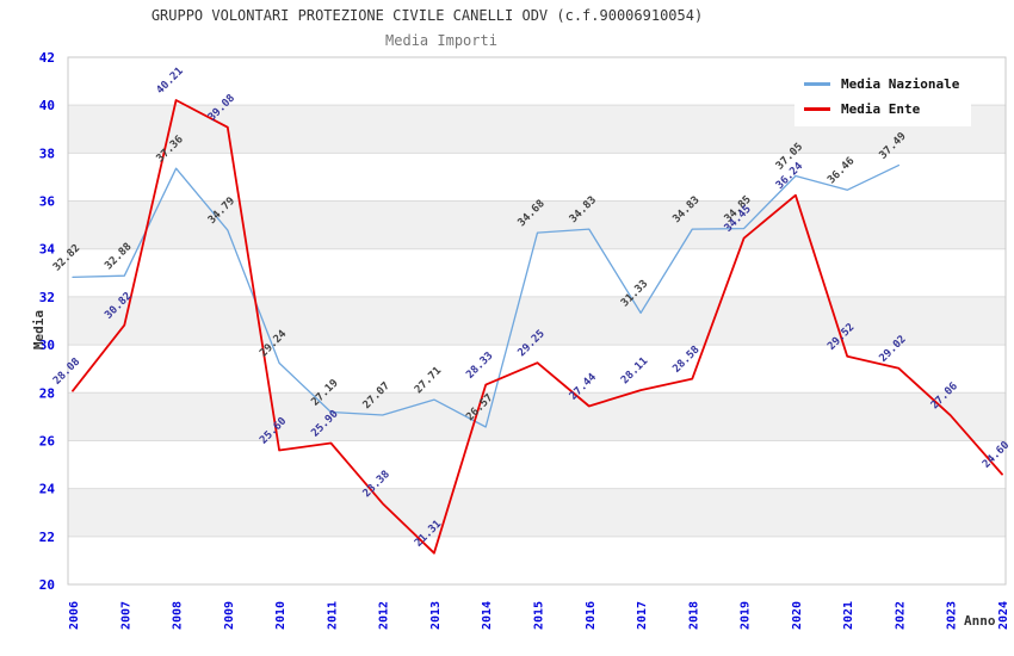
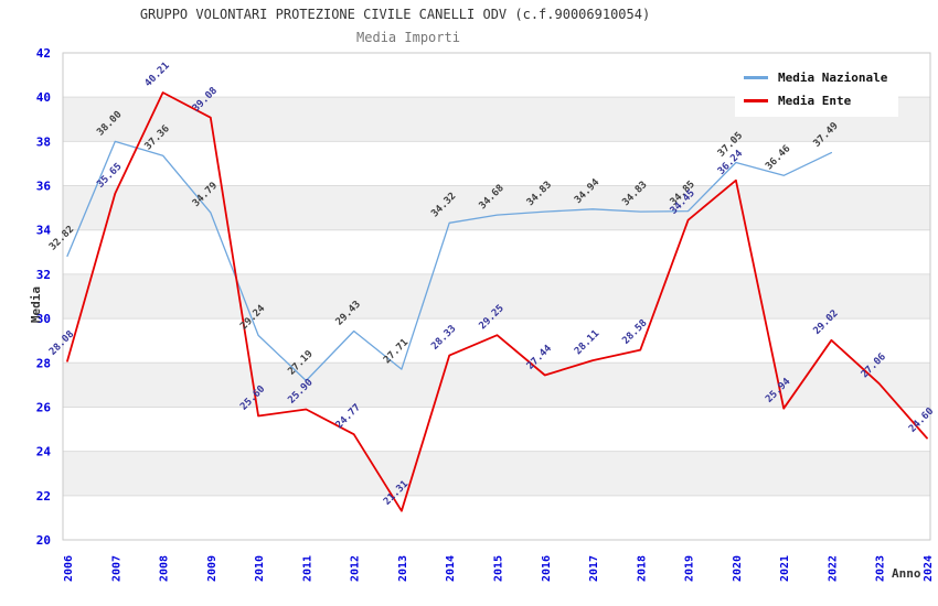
Media Nazionale/2007: 32.88 -> 38.00
Media Ente/2007: 30.82 -> 35.65
Media Nazionale/2012: 27.07 -> 29.43
Media Ente/2012: 23.38 -> 24.77
Media Nazionale/2014: 26.57 -> 34.32
Media Nazionale/2017: 31.33 -> 34.94
Media Ente/2021: 29.52 -> 25.94
